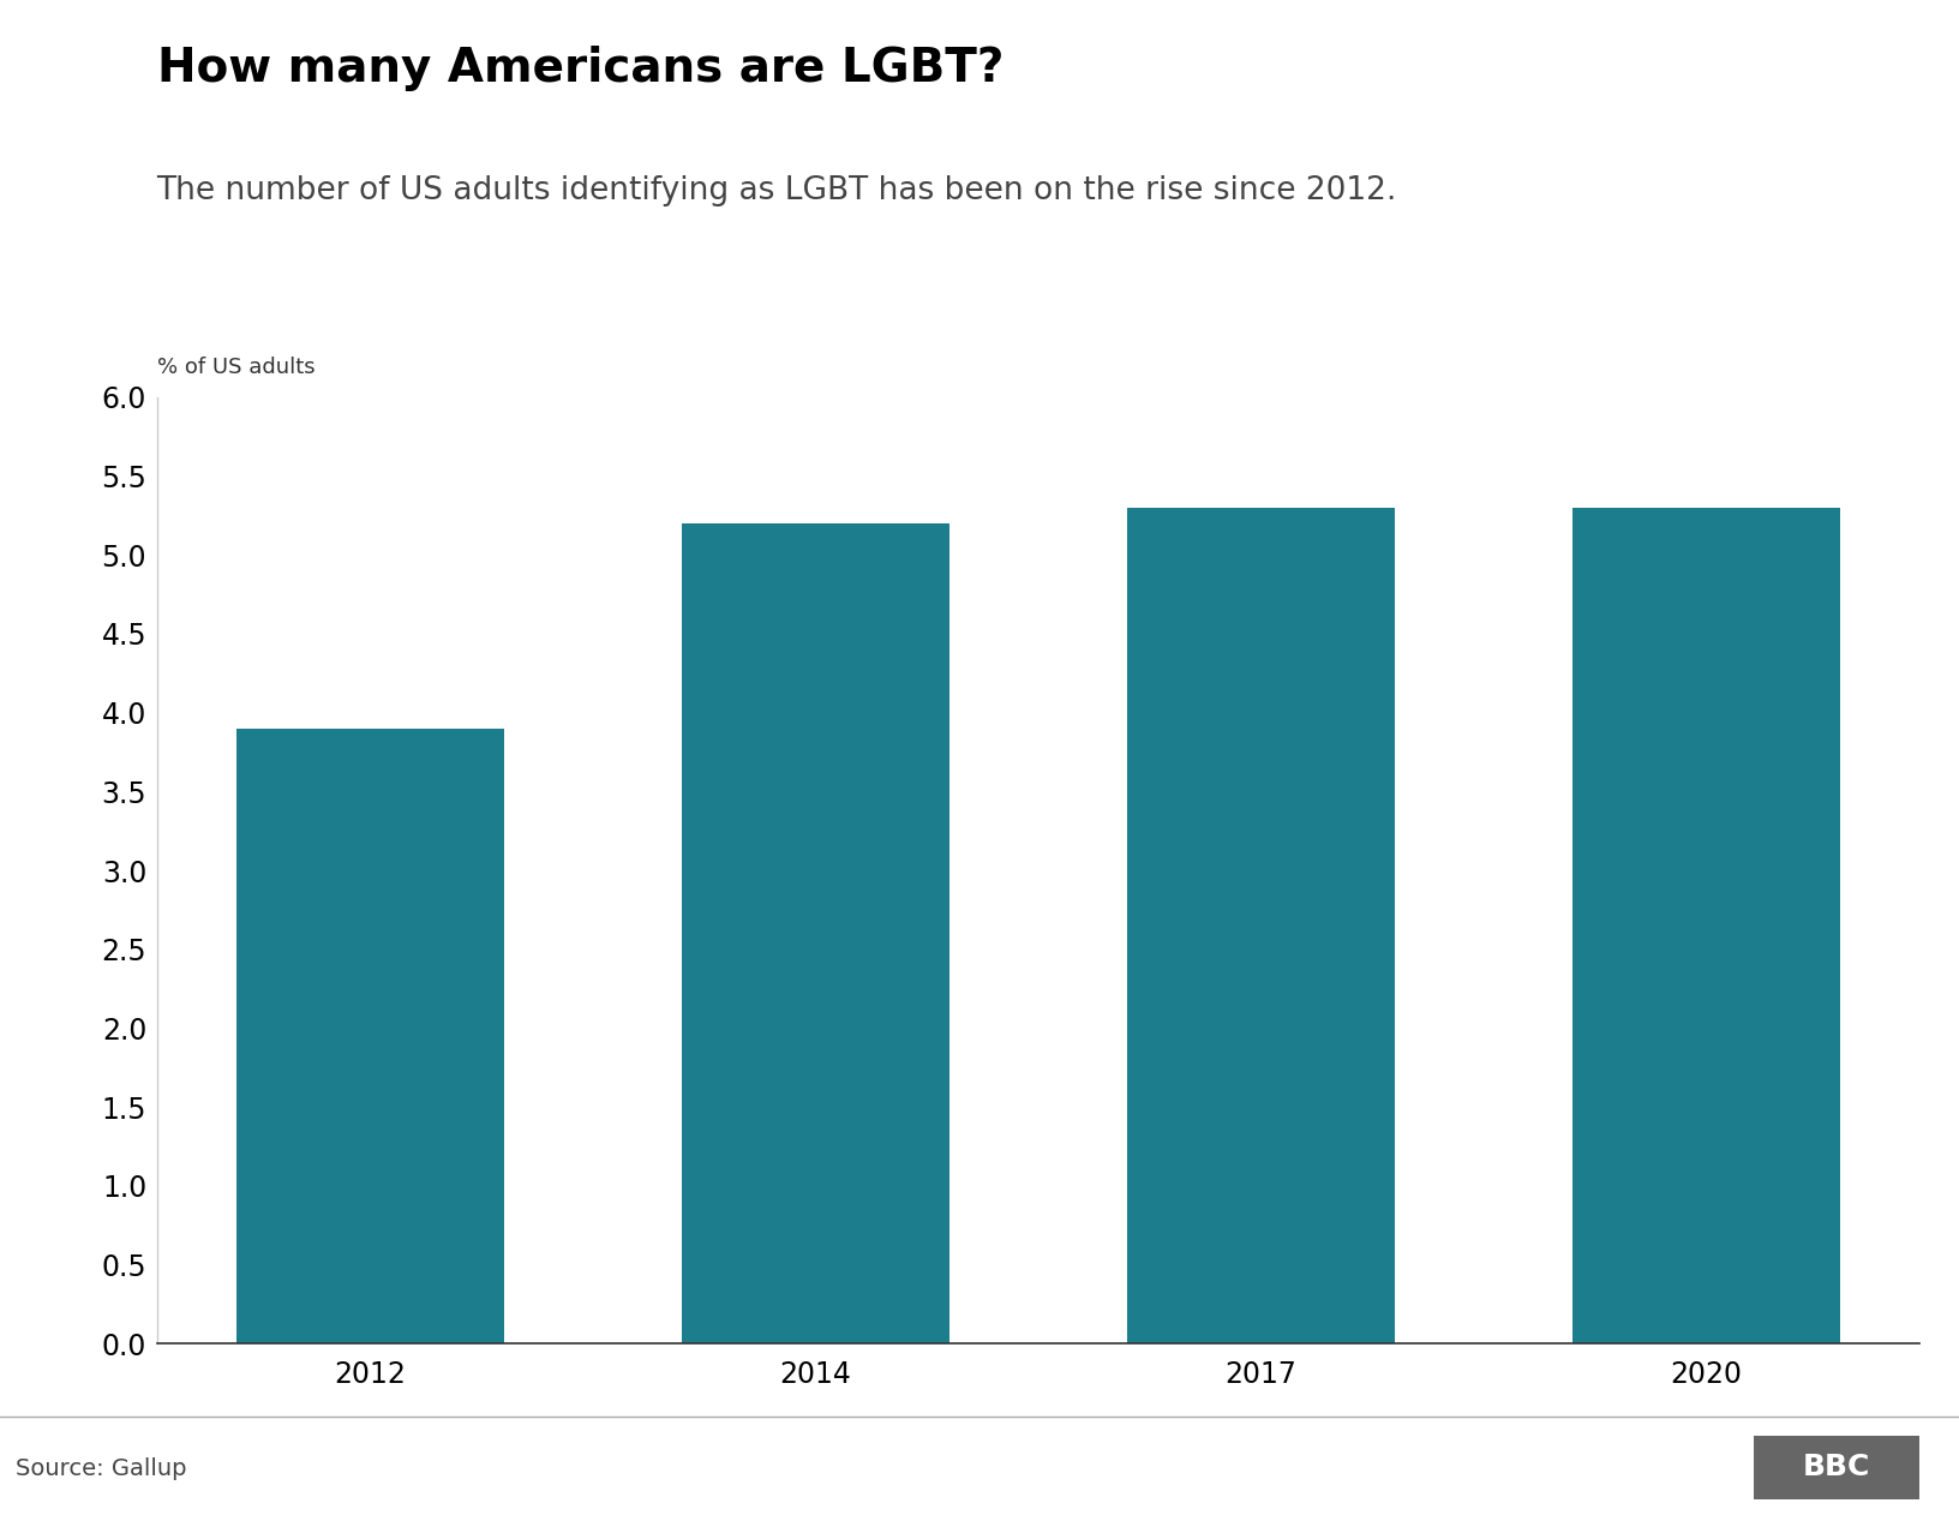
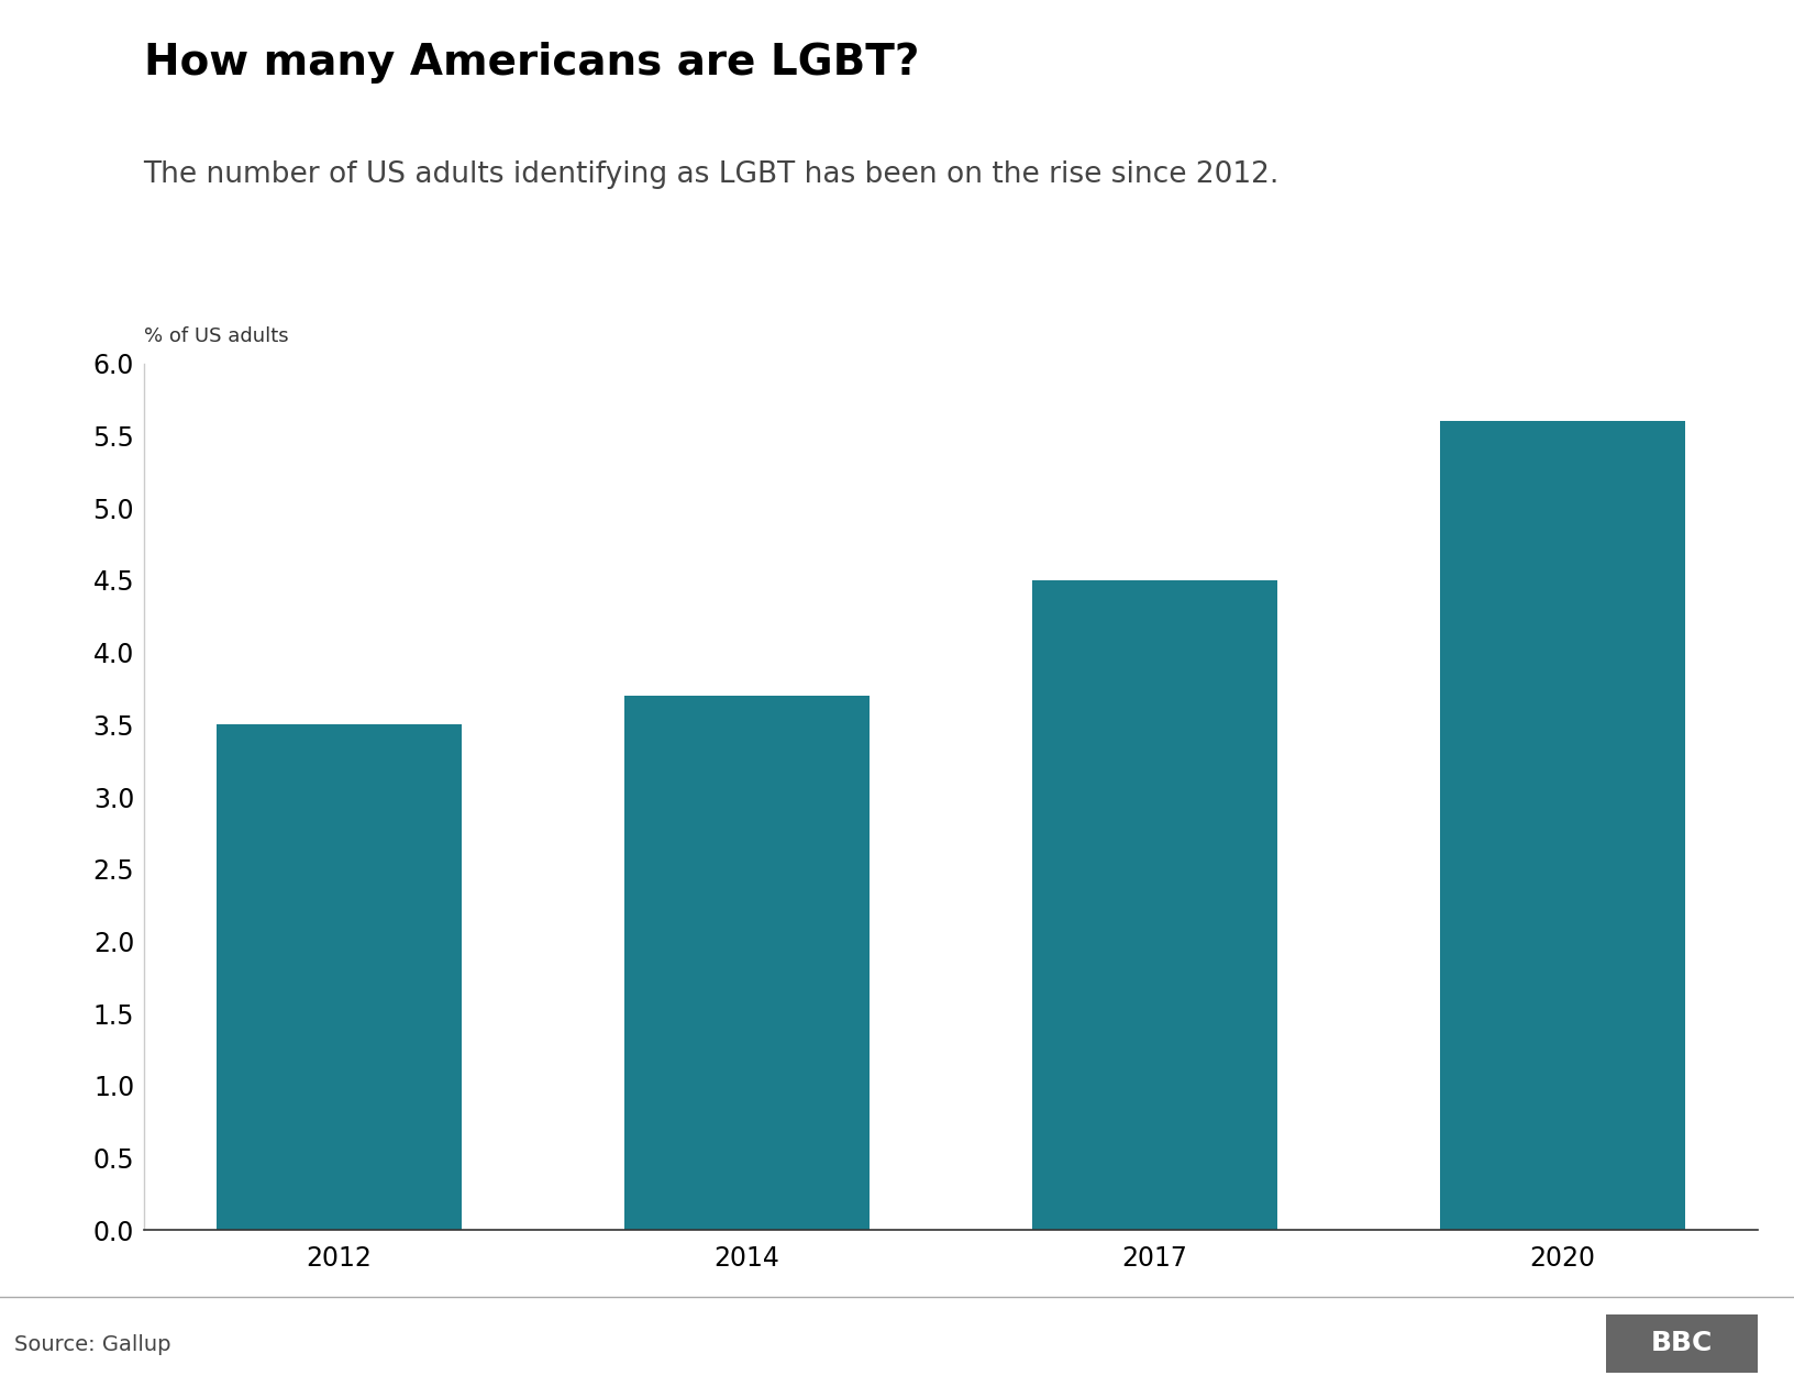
2012: 3.9 -> 3.5
2014: 5.2 -> 3.7
2017: 5.3 -> 4.5
2020: 5.3 -> 5.6
